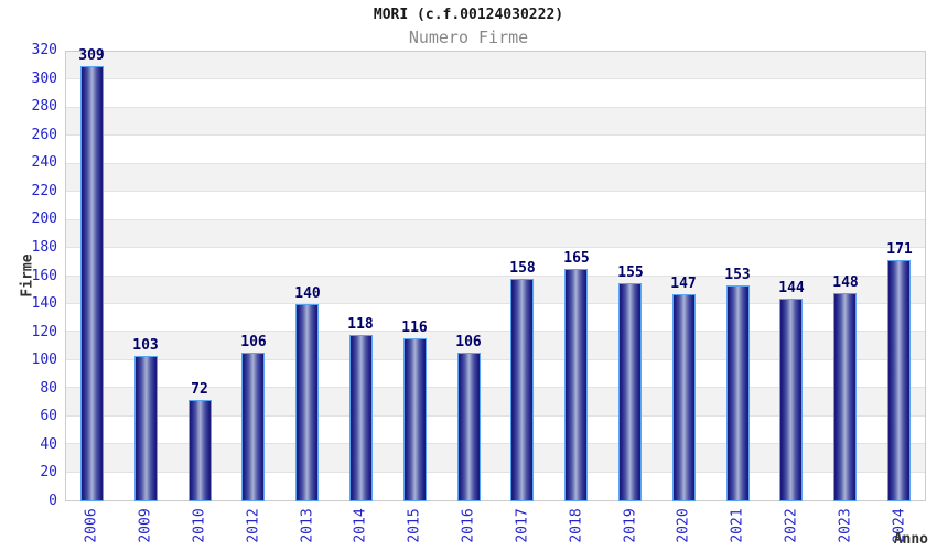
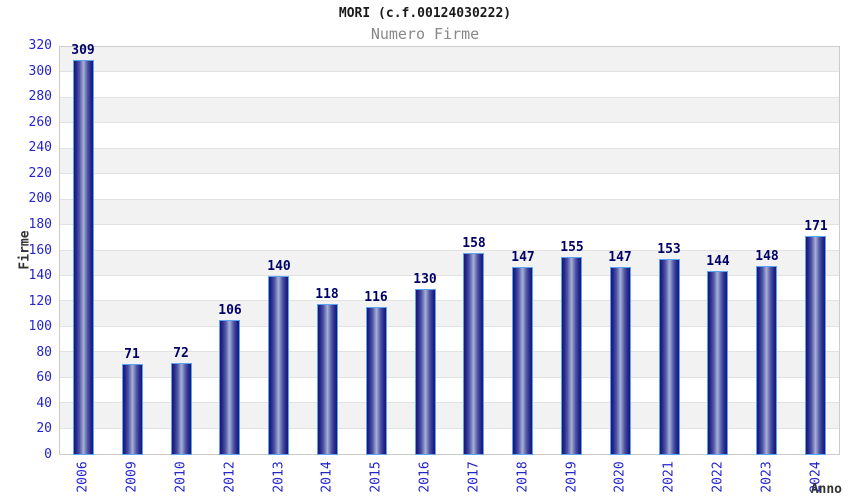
2009: 103 -> 71
2016: 106 -> 130
2018: 165 -> 147
